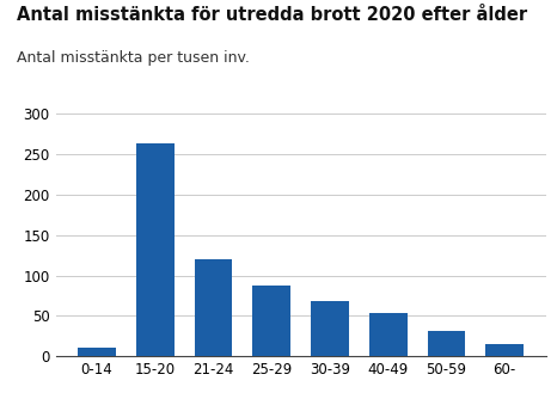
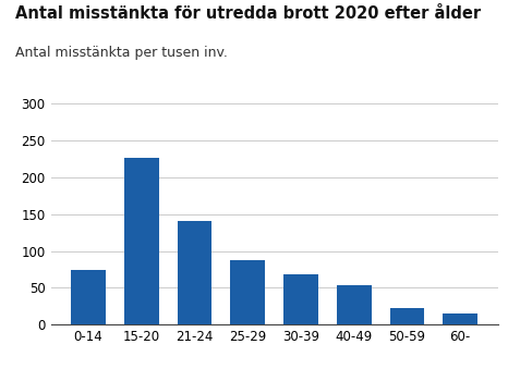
0-14: 11 -> 74
15-20: 263 -> 226
21-24: 120 -> 140
50-59: 31 -> 22
